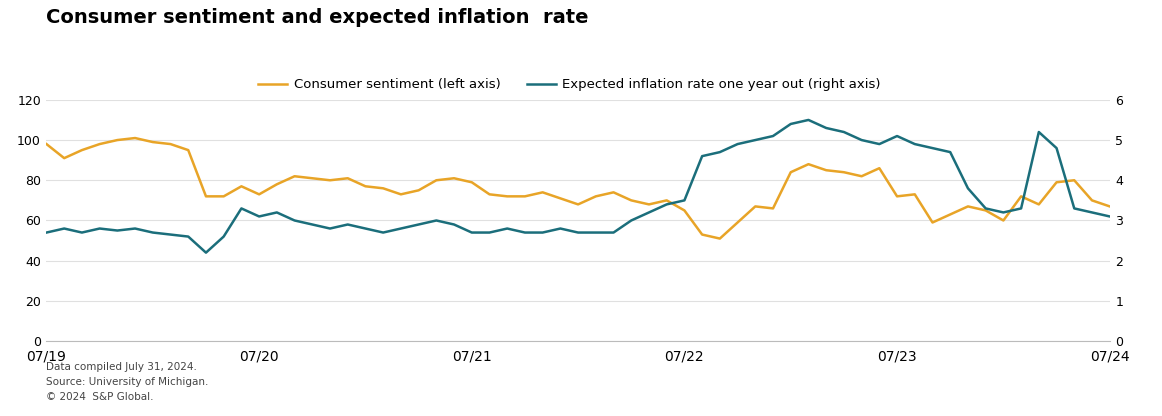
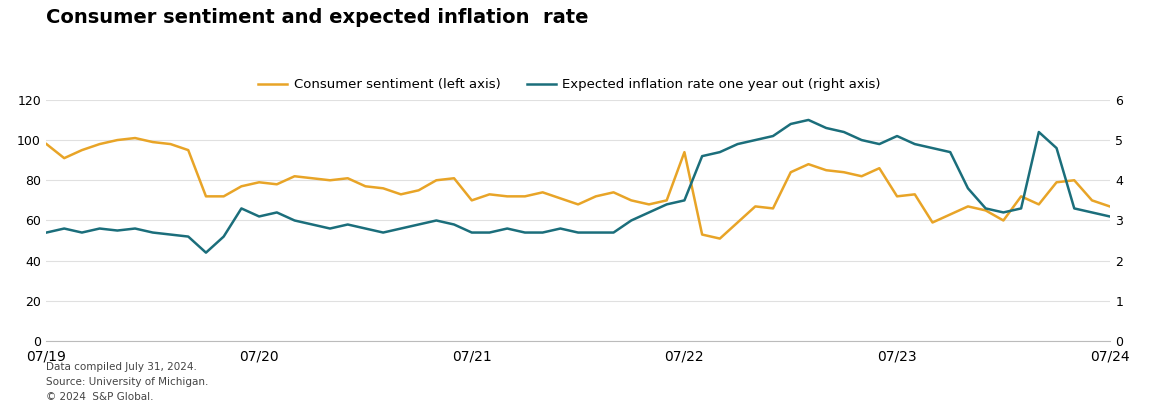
Consumer sentiment (left axis)/07/20: 73 -> 79
Consumer sentiment (left axis)/07/21: 79 -> 70
Consumer sentiment (left axis)/07/22: 65 -> 94
